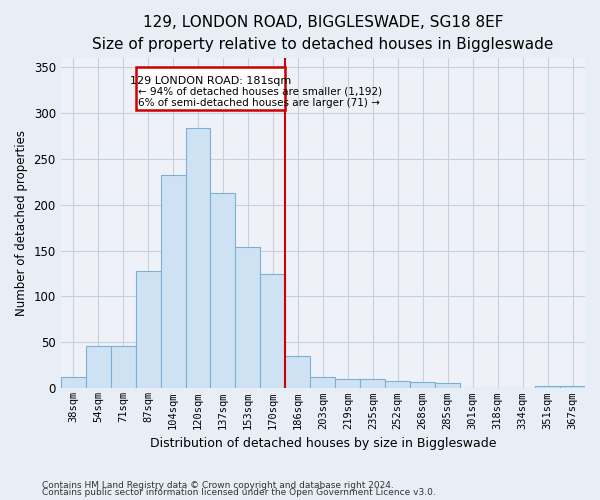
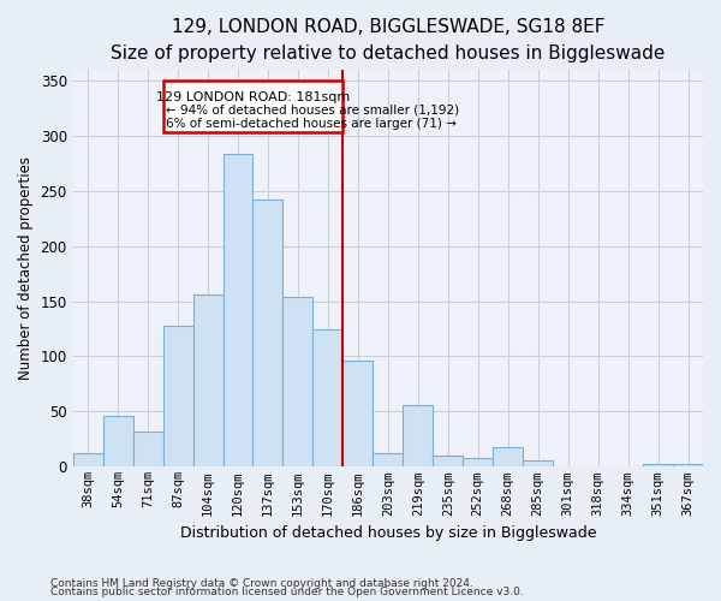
71sqm: 46 -> 32
104sqm: 232 -> 156
137sqm: 213 -> 242
186sqm: 35 -> 96
219sqm: 10 -> 56
268sqm: 7 -> 18
